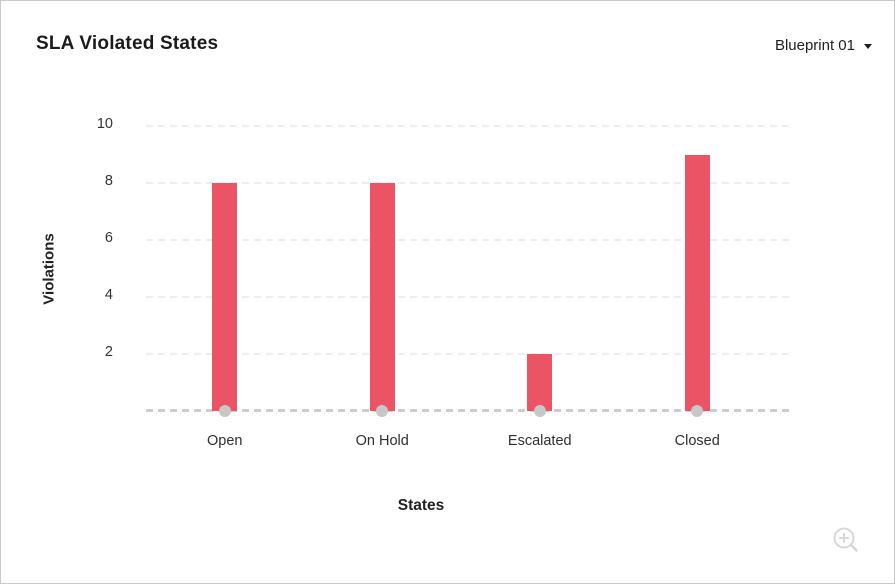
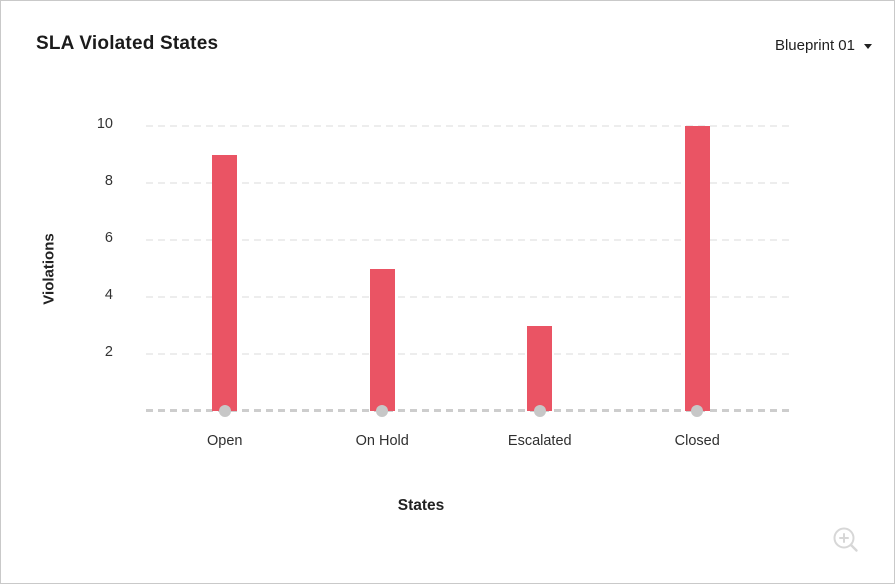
Open: 8 -> 9
On Hold: 8 -> 5
Escalated: 2 -> 3
Closed: 9 -> 10
